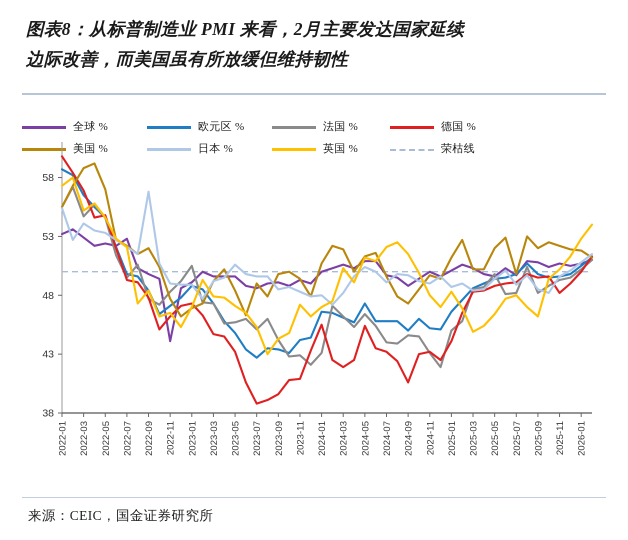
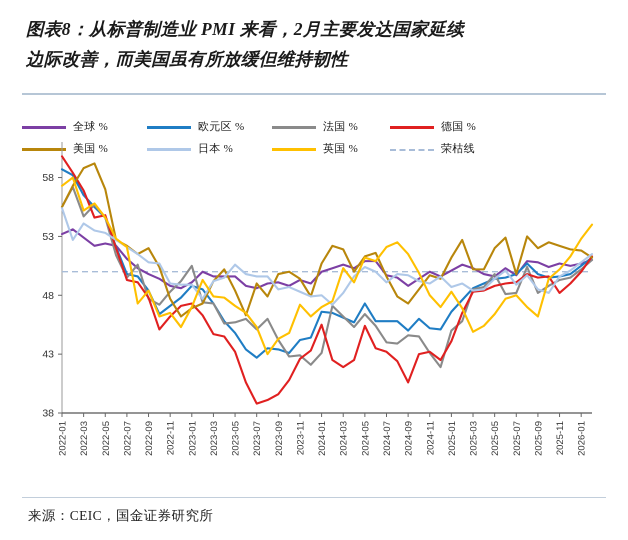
全球 %/2022-07: 52.8 -> 51.1
日本 %/2022-09: 56.8 -> 50.8
全球 %/2022-11: 44.1 -> 48.8
德国 %/2023-11: 40.9 -> 42.6
